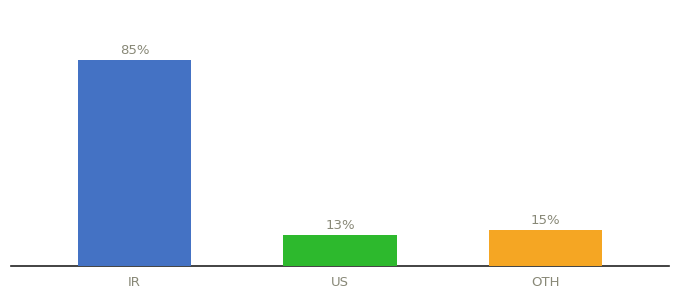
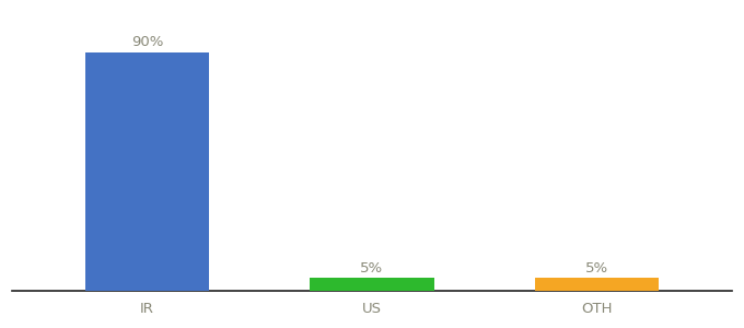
IR: 85% -> 90%
US: 13% -> 5%
OTH: 15% -> 5%
